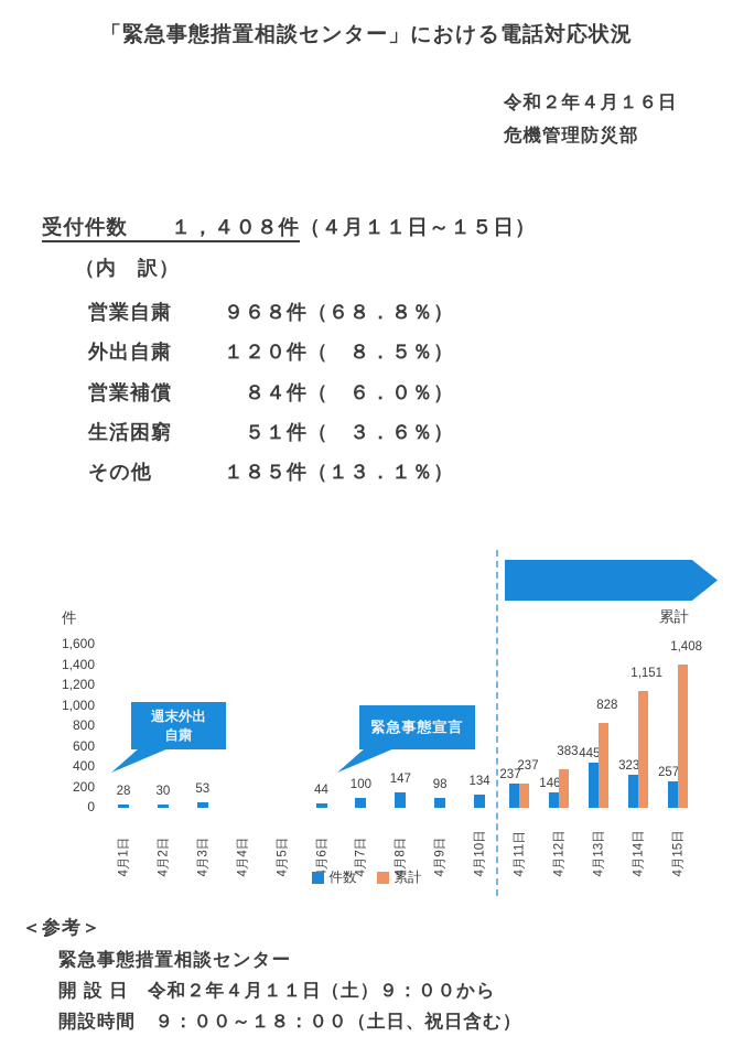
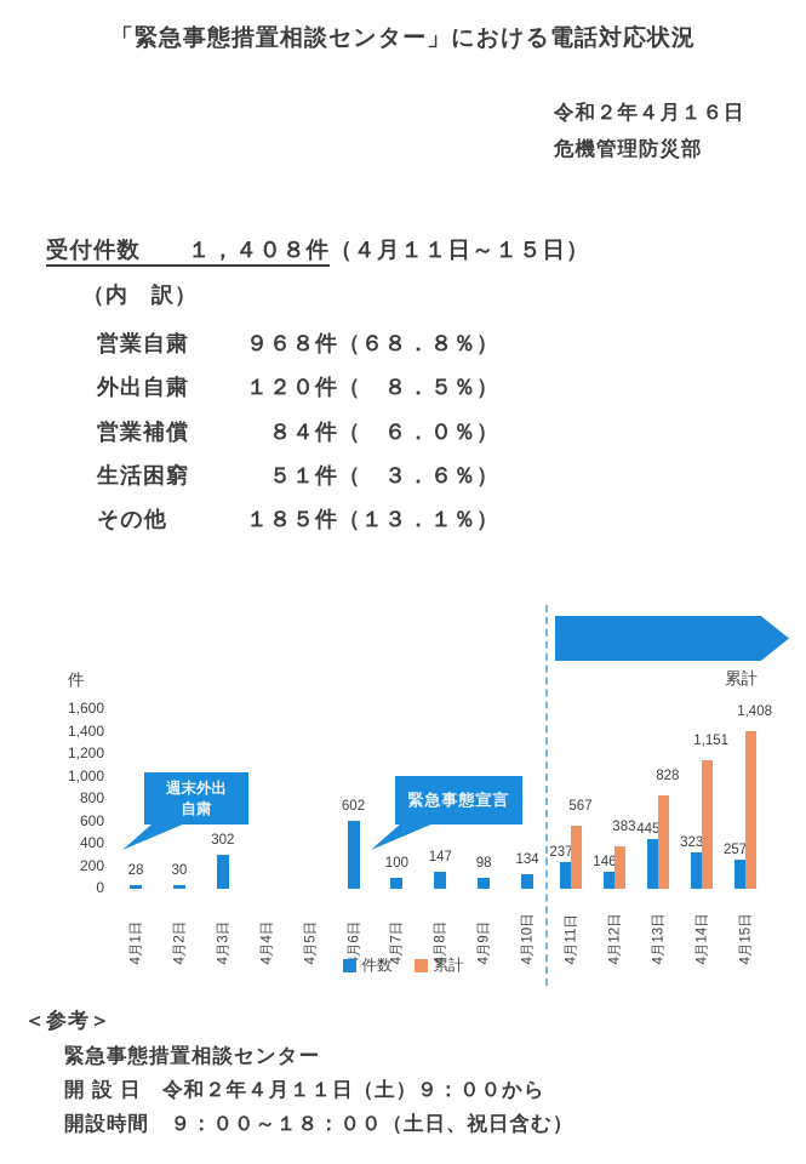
件数/4月3日: 53 -> 302
件数/4月6日: 44 -> 602
累計/4月11日: 237 -> 567
